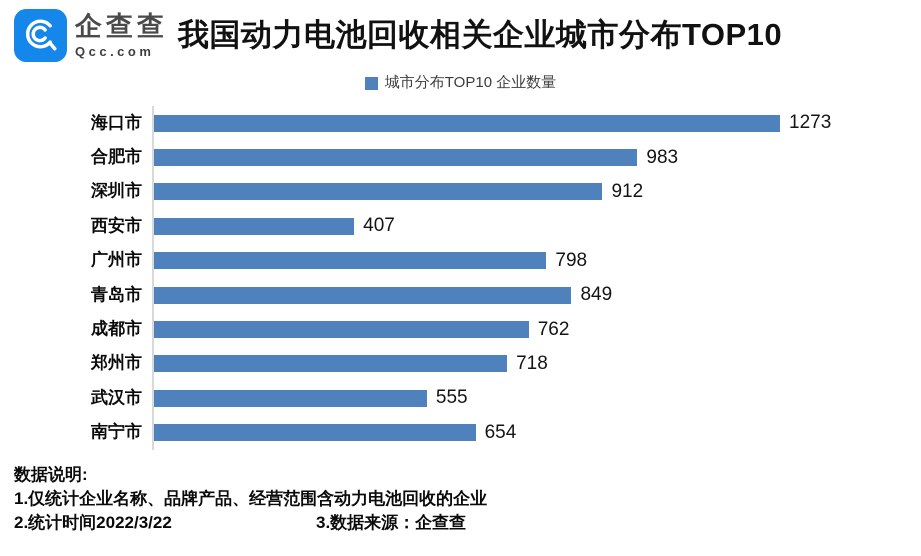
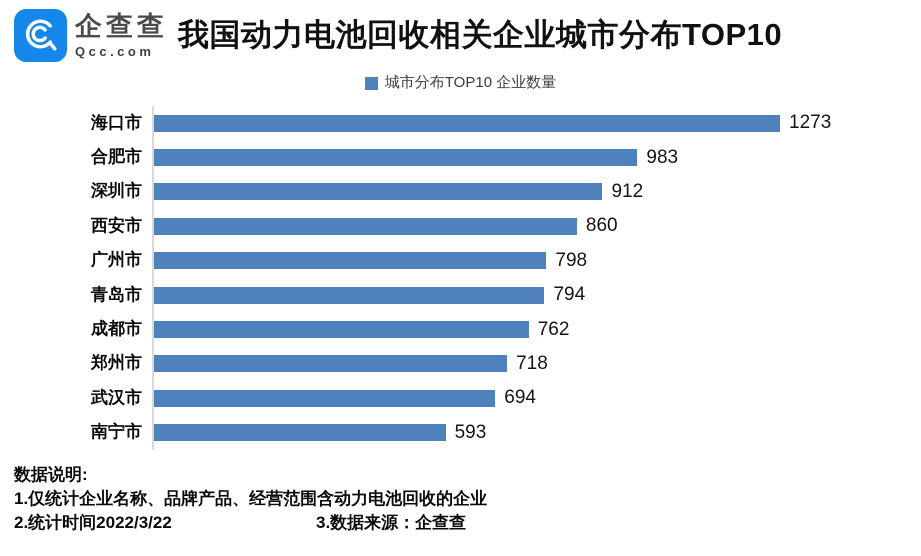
西安市: 407 -> 860
青岛市: 849 -> 794
武汉市: 555 -> 694
南宁市: 654 -> 593
